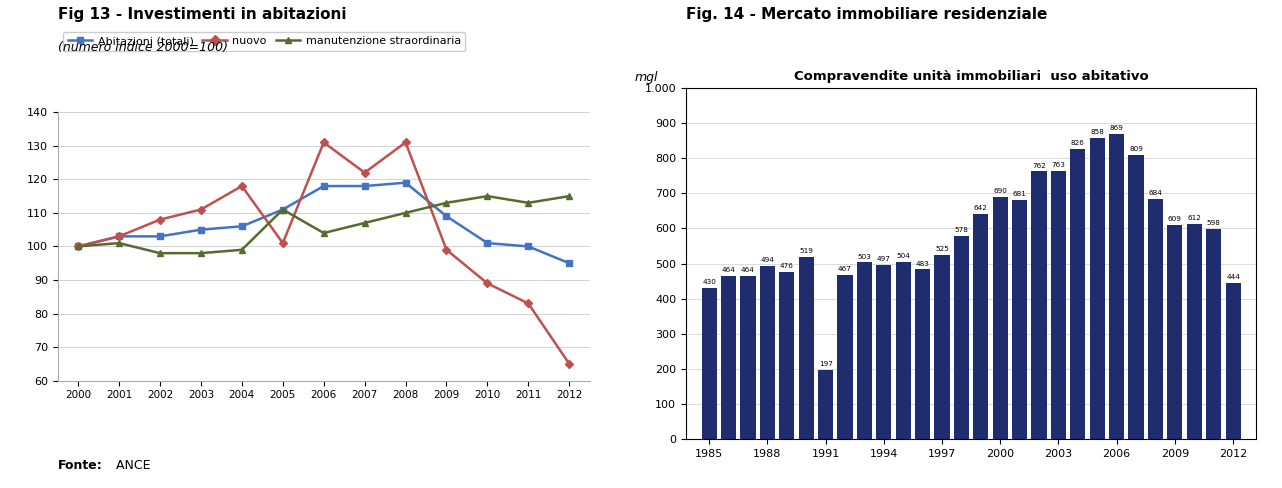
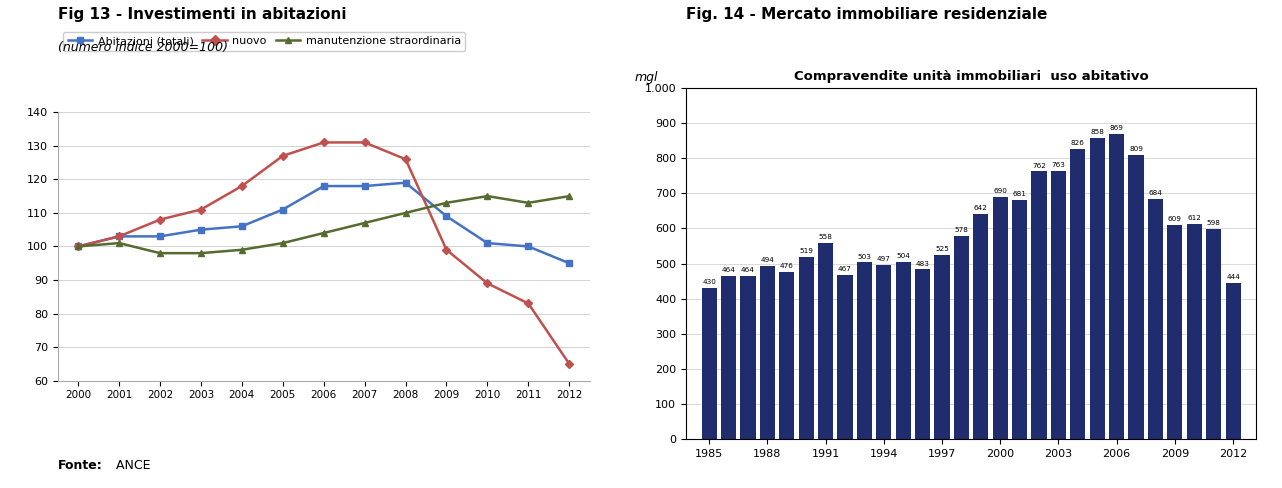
Compravendite unità immobiliari uso abitativo/1991: 197 -> 558
nuovo/2005: 101 -> 127
manutenzione straordinaria/2005: 111 -> 101
nuovo/2007: 122 -> 131
nuovo/2008: 131 -> 126
